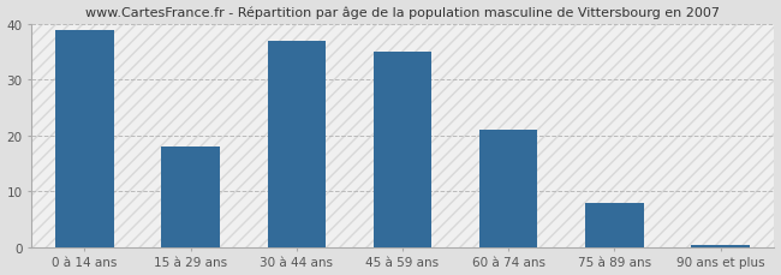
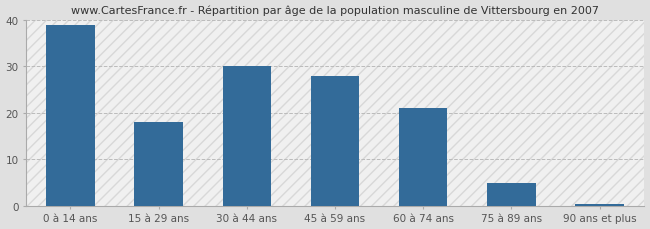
30 à 44 ans: 37.0 -> 30.0
45 à 59 ans: 35.0 -> 28.0
75 à 89 ans: 8.0 -> 5.0
